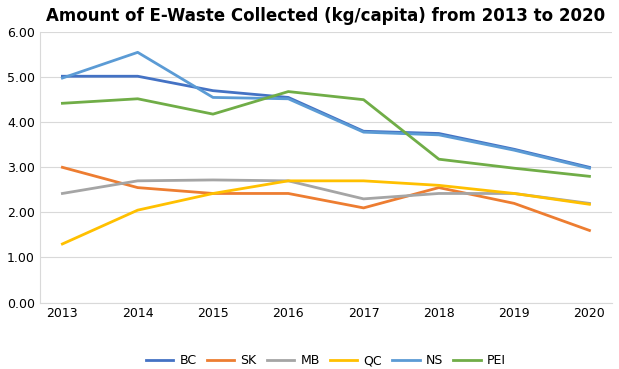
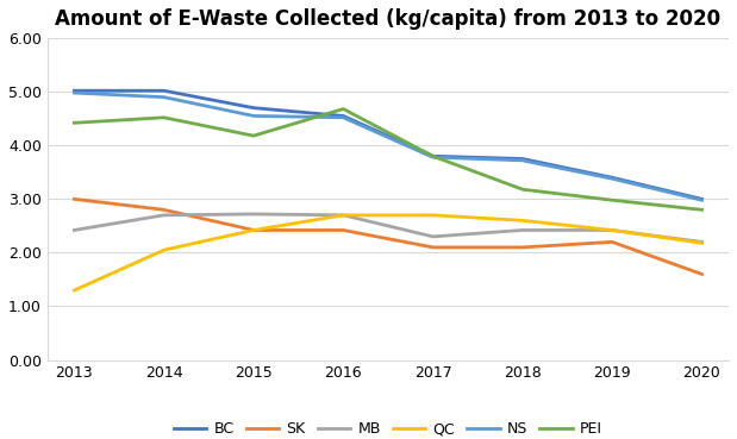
SK/2014: 2.55 -> 2.80
NS/2014: 5.55 -> 4.90
PEI/2017: 4.50 -> 3.80
SK/2018: 2.55 -> 2.10
